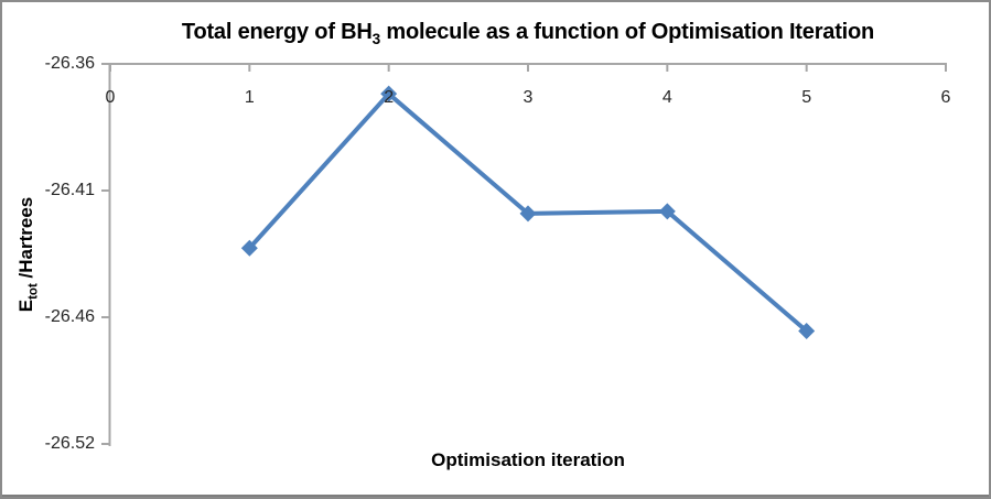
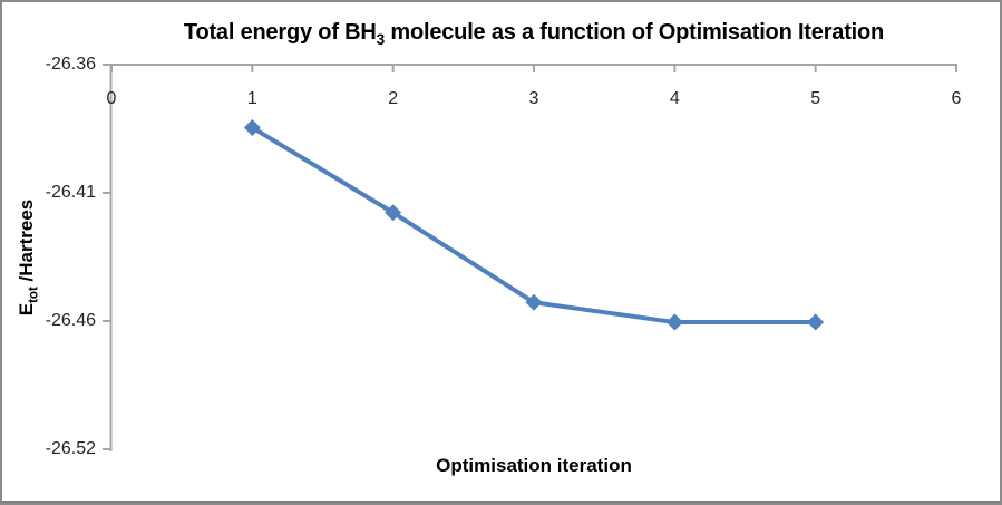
1: -26.435 -> -26.382
2: -26.368 -> -26.419
3: -26.420 -> -26.457
4: -26.419 -> -26.465
5: -26.471 -> -26.465
